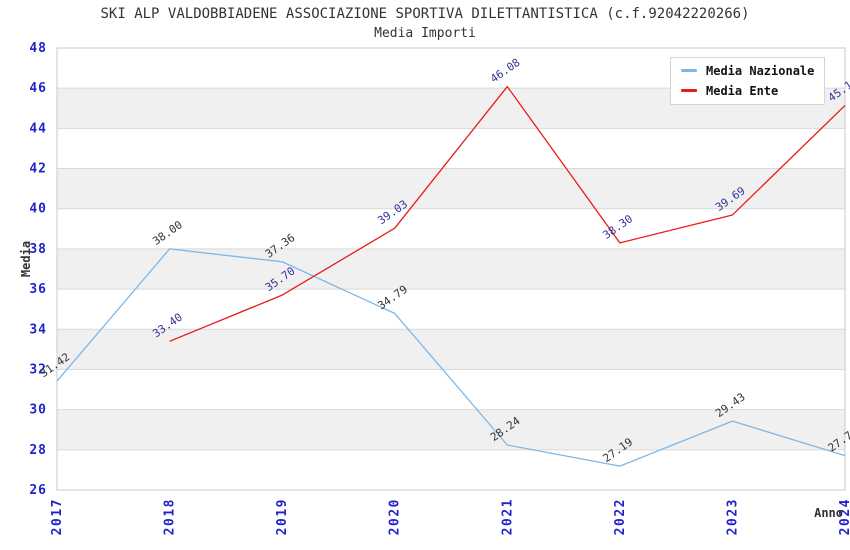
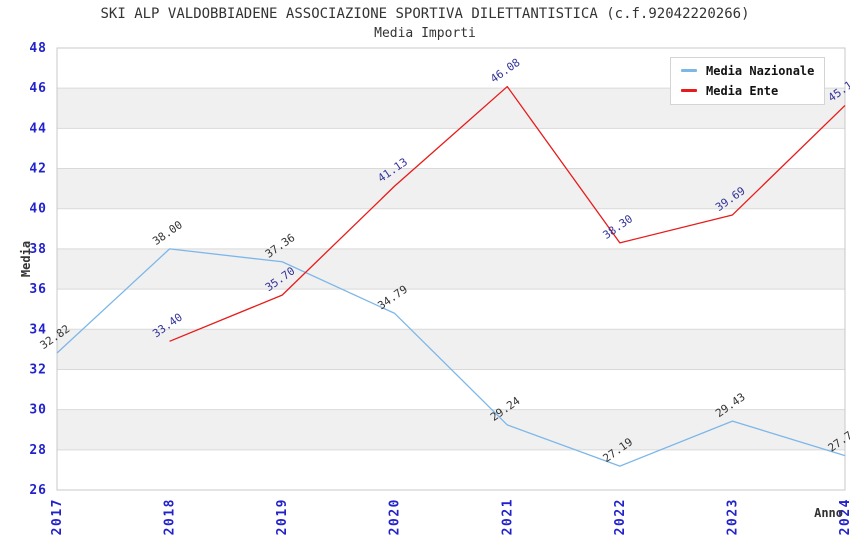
Media Nazionale/2017: 31.42 -> 32.82
Media Ente/2020: 39.03 -> 41.13
Media Nazionale/2021: 28.24 -> 29.24
